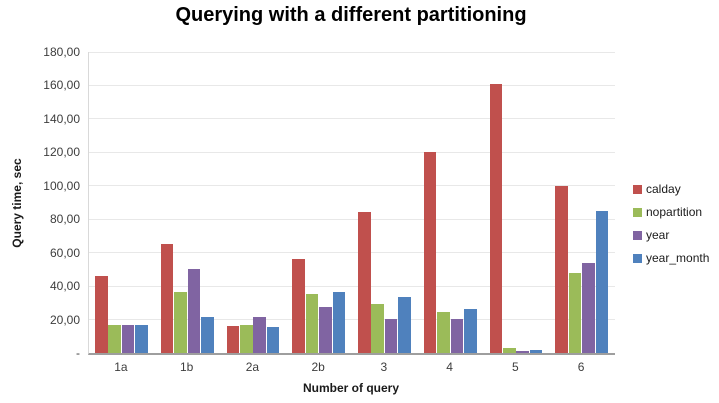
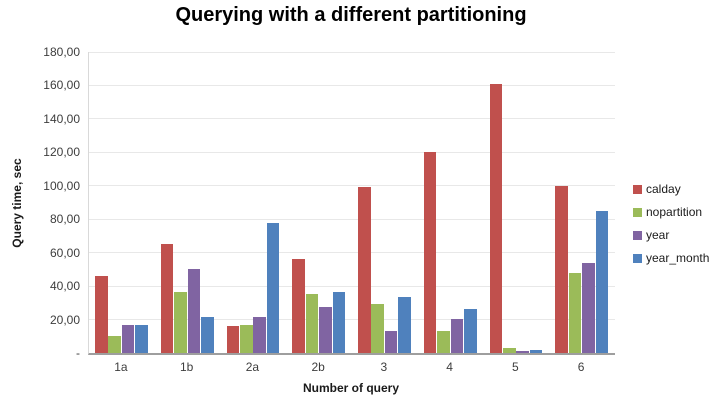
nopartition/1a: 16 -> 10
year_month/2a: 16 -> 78
calday/3: 84 -> 99
year/3: 20 -> 13
nopartition/4: 24 -> 13
